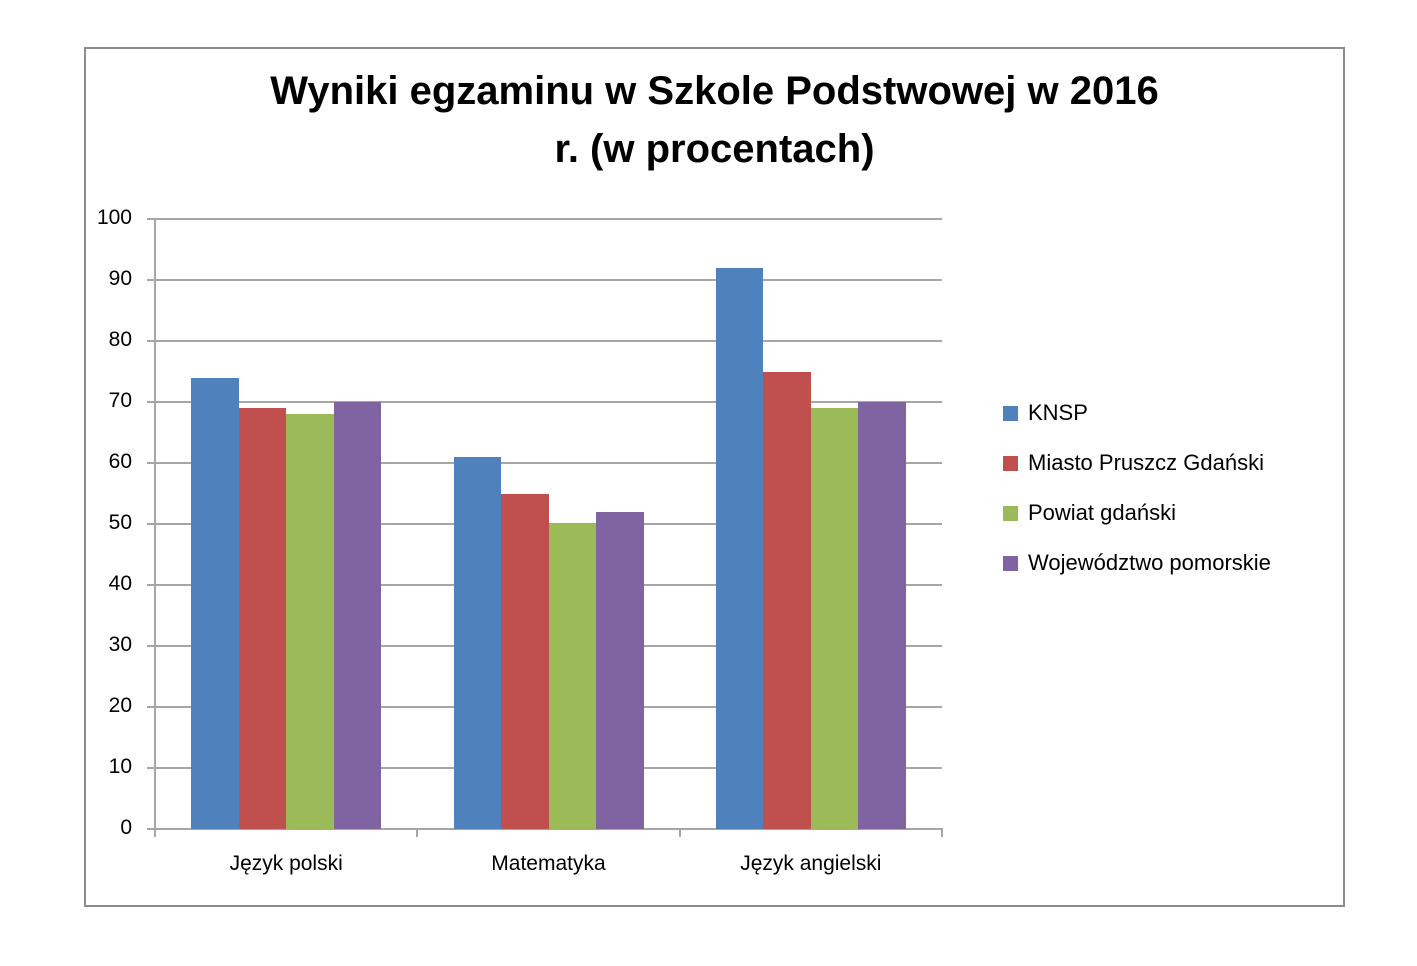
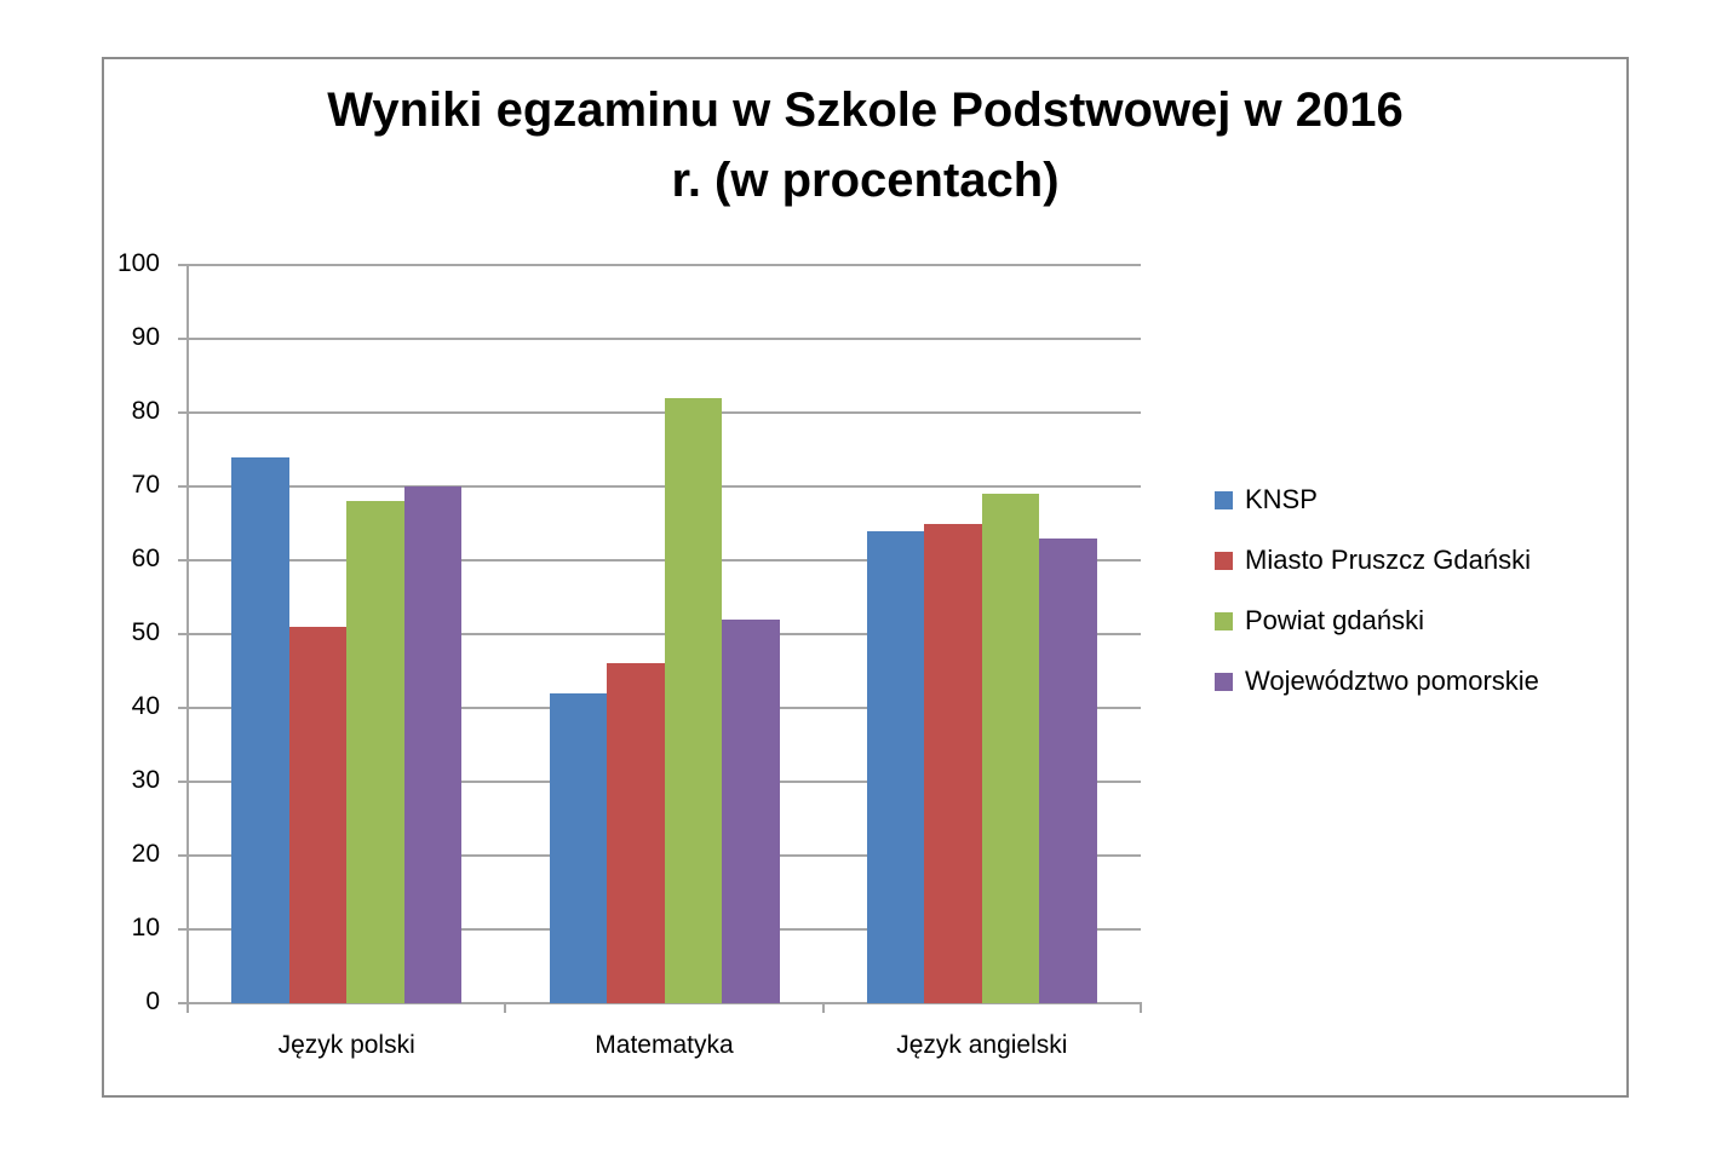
Miasto Pruszcz Gdański/Język polski: 69 -> 51
KNSP/Matematyka: 61 -> 42
Miasto Pruszcz Gdański/Matematyka: 55 -> 46
Powiat gdański/Matematyka: 50 -> 82
KNSP/Język angielski: 92 -> 64
Miasto Pruszcz Gdański/Język angielski: 75 -> 65
Województwo pomorskie/Język angielski: 70 -> 63
